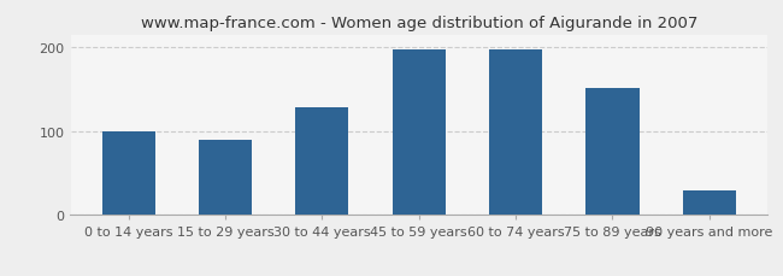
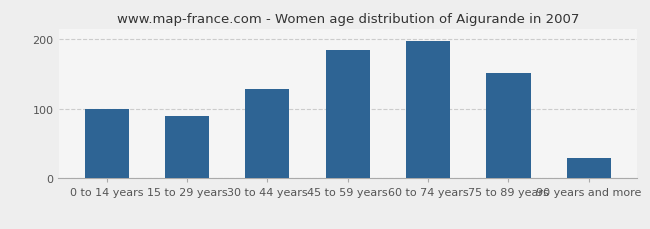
45 to 59 years: 198 -> 184
